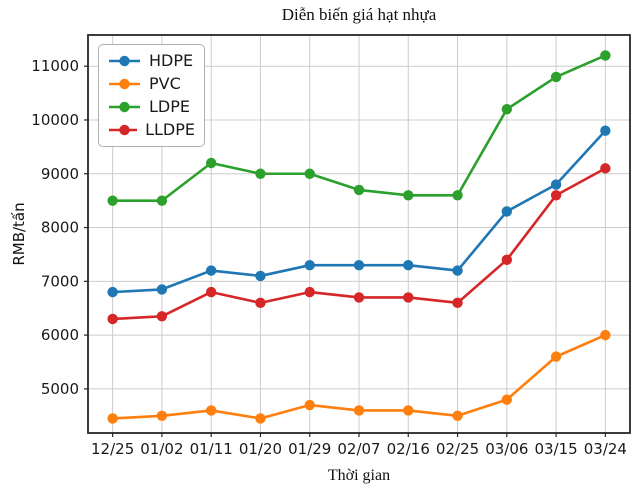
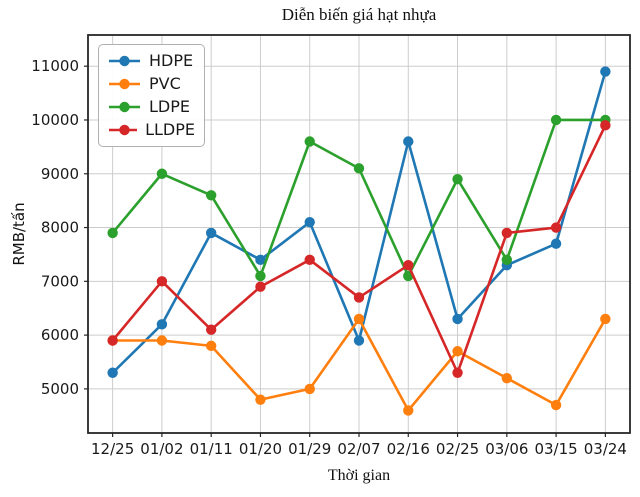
HDPE/12/25: 6800 -> 5300
PVC/12/25: 4400 -> 5900
LDPE/12/25: 8500 -> 7900
LLDPE/12/25: 6300 -> 5900
HDPE/01/02: 6800 -> 6200
PVC/01/02: 4500 -> 5900
LDPE/01/02: 8500 -> 9000
LLDPE/01/02: 6400 -> 7000
HDPE/01/11: 7200 -> 7900
PVC/01/11: 4600 -> 5800
LDPE/01/11: 9200 -> 8600
LLDPE/01/11: 6800 -> 6100
HDPE/01/20: 7100 -> 7400
PVC/01/20: 4400 -> 4800
LDPE/01/20: 9000 -> 7100
LLDPE/01/20: 6600 -> 6900
HDPE/01/29: 7300 -> 8100
PVC/01/29: 4700 -> 5000
LDPE/01/29: 9000 -> 9600
LLDPE/01/29: 6800 -> 7400
HDPE/02/07: 7300 -> 5900
PVC/02/07: 4600 -> 6300
LDPE/02/07: 8700 -> 9100
HDPE/02/16: 7300 -> 9600
LDPE/02/16: 8600 -> 7100
LLDPE/02/16: 6700 -> 7300
HDPE/02/25: 7200 -> 6300
PVC/02/25: 4500 -> 5700
LDPE/02/25: 8600 -> 8900
LLDPE/02/25: 6600 -> 5300
HDPE/03/06: 8300 -> 7300
PVC/03/06: 4800 -> 5200
LDPE/03/06: 10200 -> 7400
LLDPE/03/06: 7400 -> 7900
HDPE/03/15: 8800 -> 7700
PVC/03/15: 5600 -> 4700
LDPE/03/15: 10800 -> 10000
LLDPE/03/15: 8600 -> 8000
HDPE/03/24: 9800 -> 10900
PVC/03/24: 6000 -> 6300
LDPE/03/24: 11200 -> 10000
LLDPE/03/24: 9100 -> 9900
